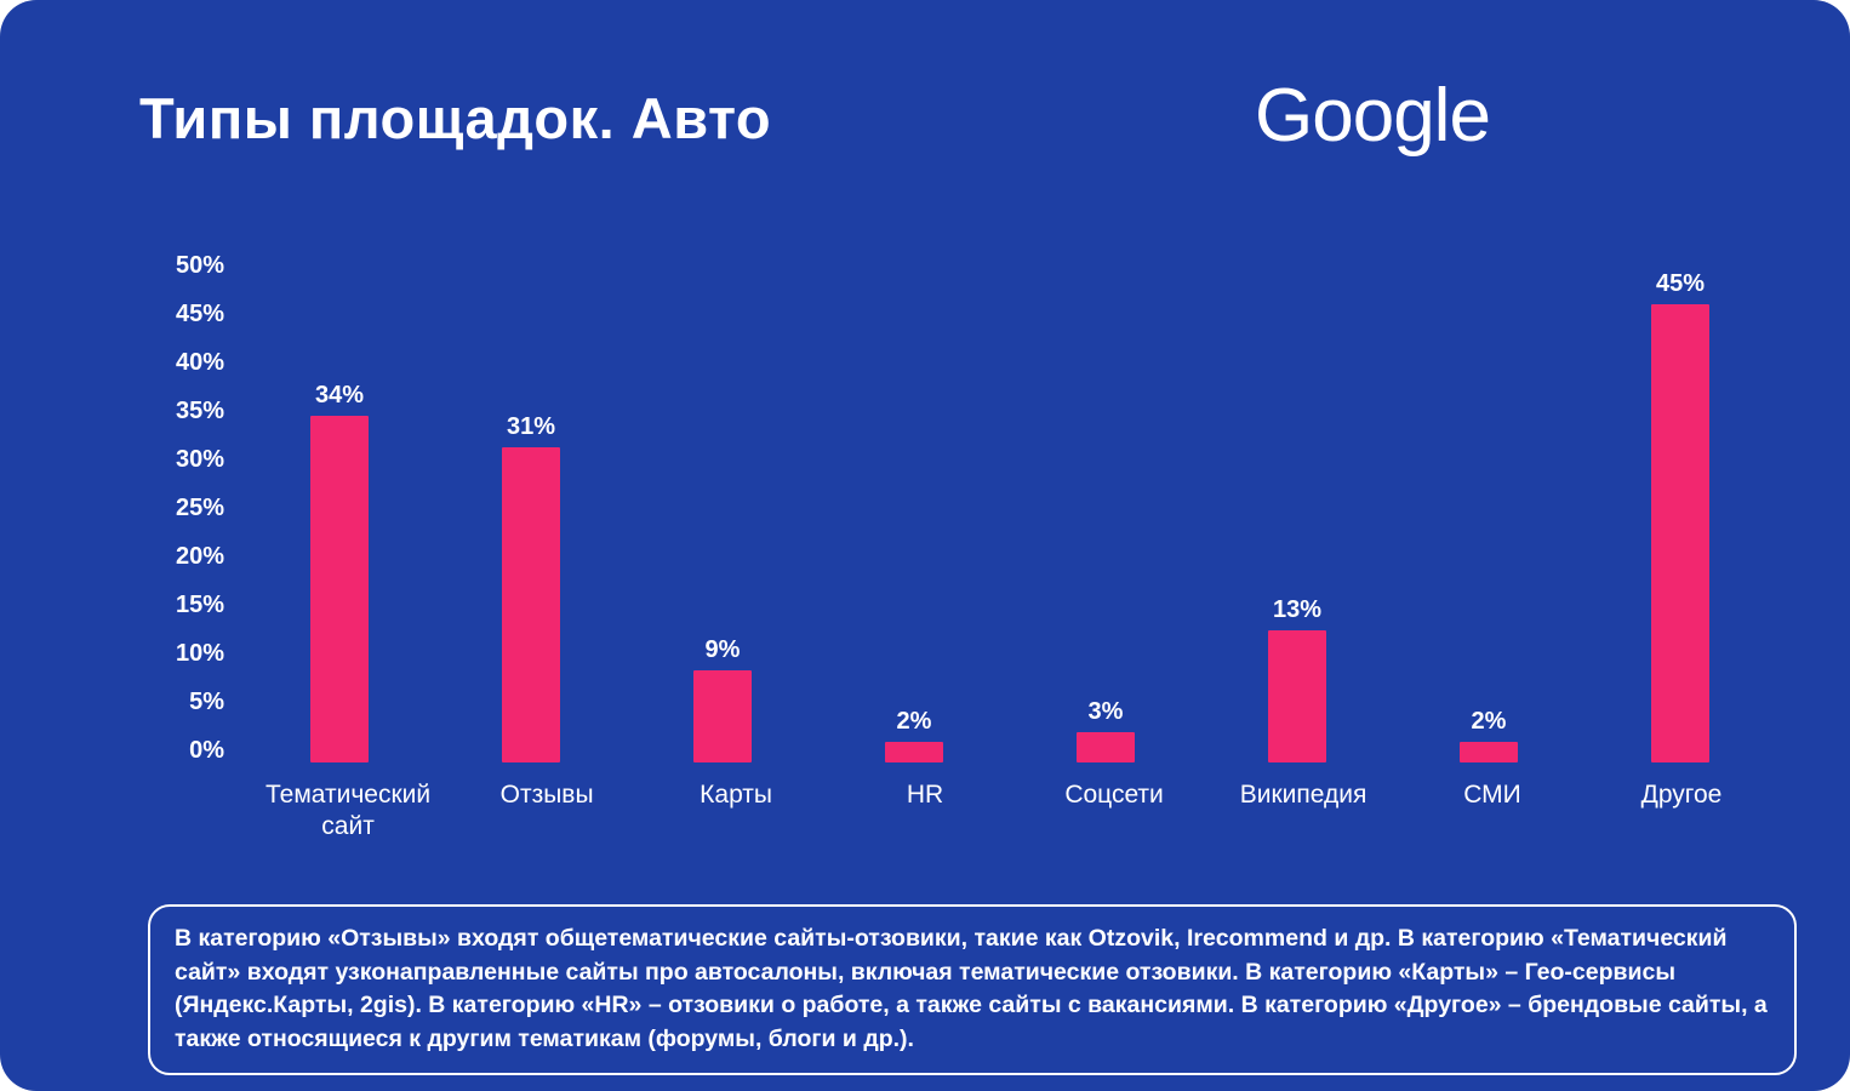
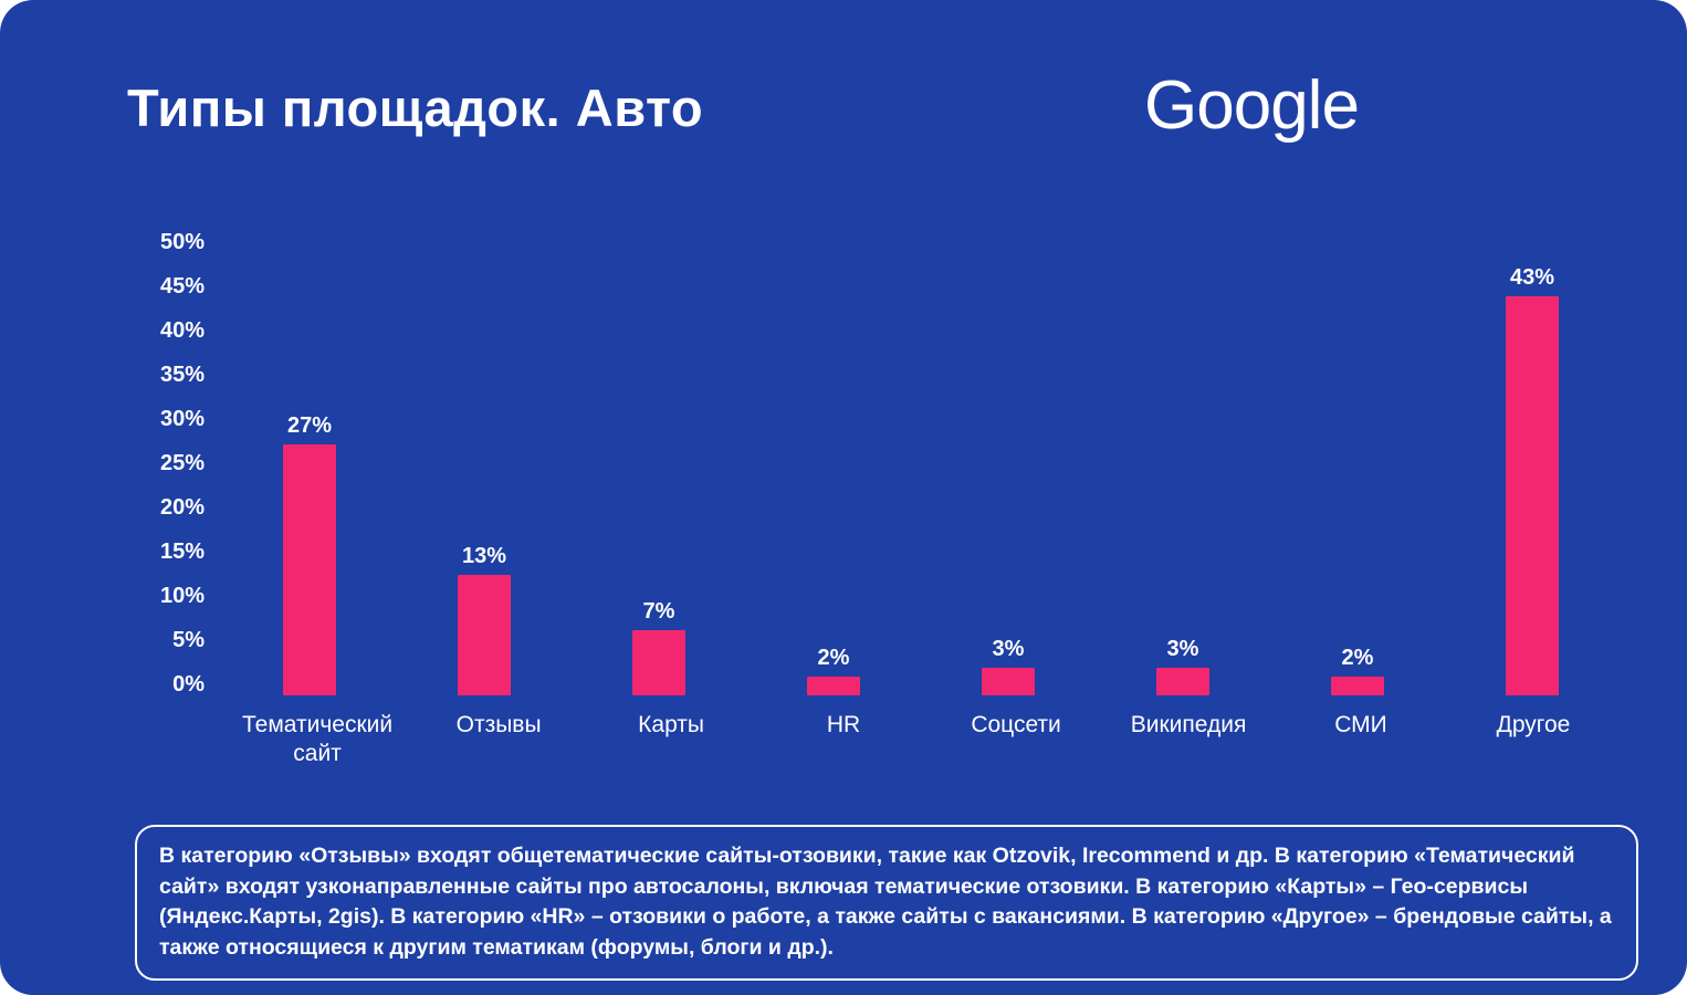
Тематический сайт: 34% -> 27%
Отзывы: 31% -> 13%
Карты: 9% -> 7%
Википедия: 13% -> 3%
Другое: 45% -> 43%
